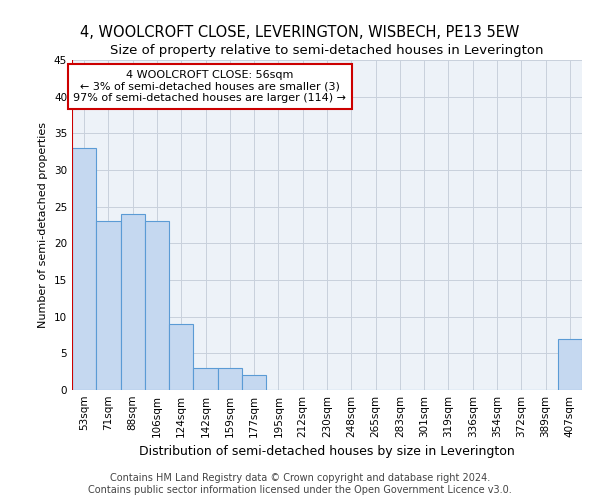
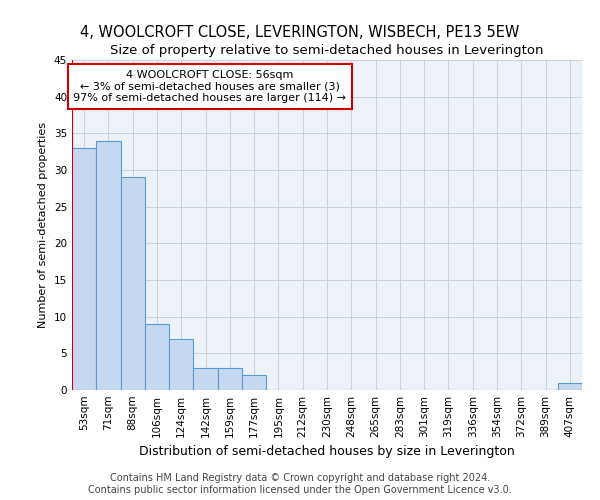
71sqm: 23 -> 34
88sqm: 24 -> 29
106sqm: 23 -> 9
124sqm: 9 -> 7
407sqm: 7 -> 1
